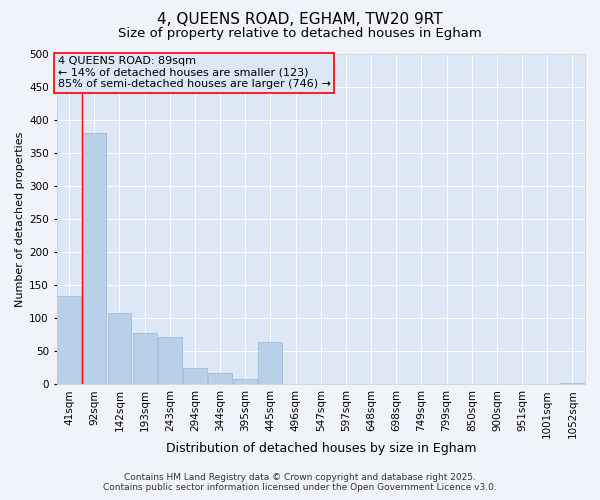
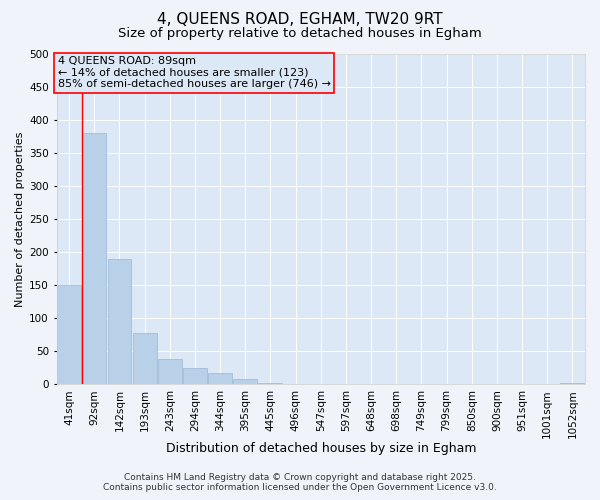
41sqm: 134 -> 150
142sqm: 108 -> 190
243sqm: 72 -> 38
445sqm: 64 -> 2
